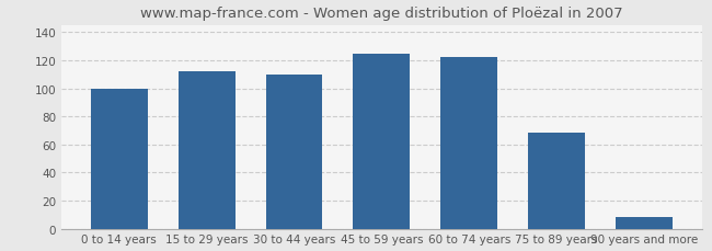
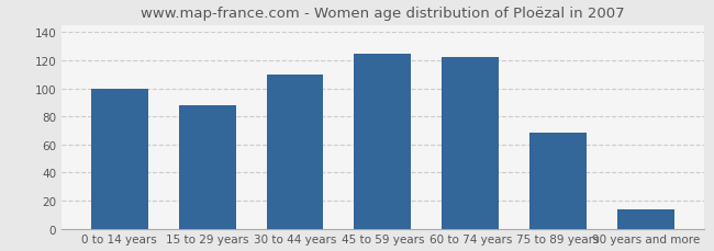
15 to 29 years: 112 -> 88
90 years and more: 8 -> 14
